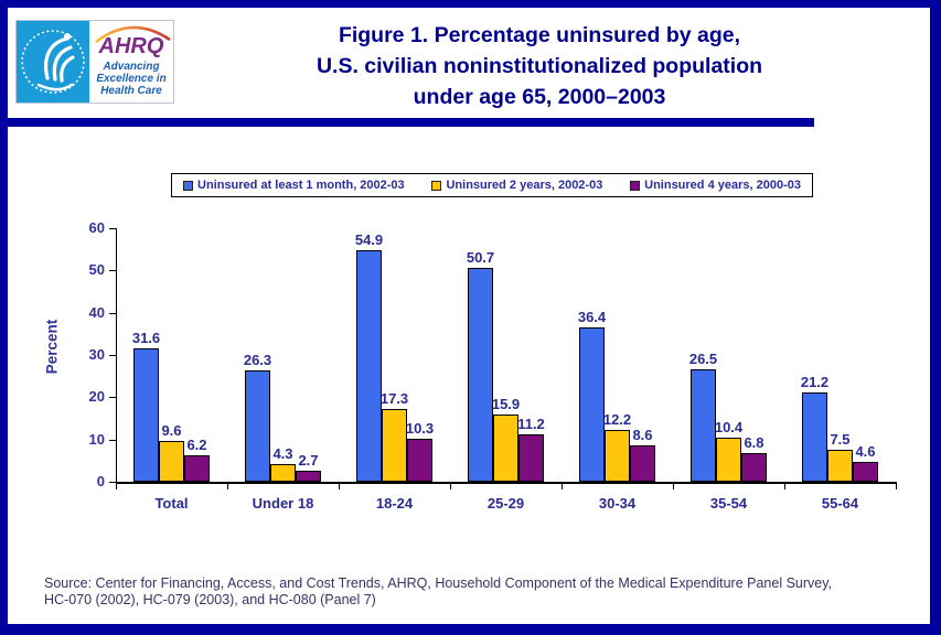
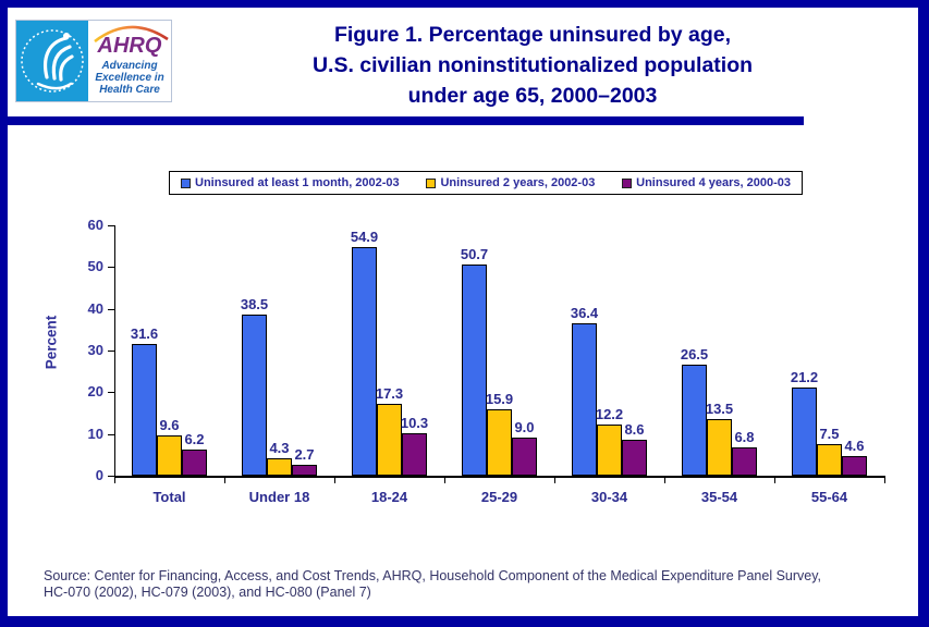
Uninsured at least 1 month, 2002-03/Under 18: 26.3 -> 38.5
Uninsured 4 years, 2000-03/25-29: 11.2 -> 9.0
Uninsured 2 years, 2002-03/35-54: 10.4 -> 13.5
